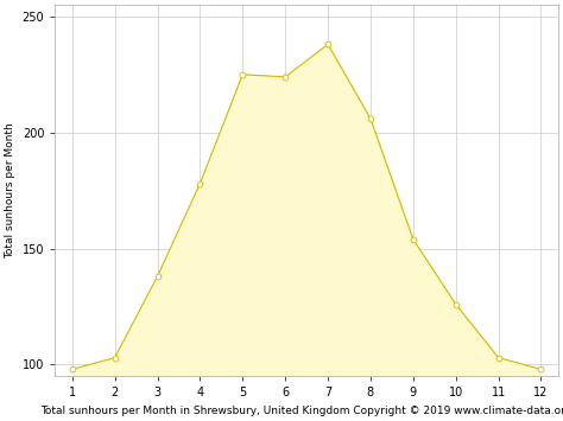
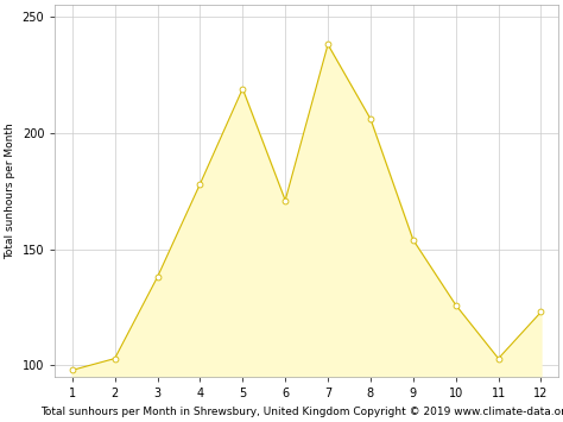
5: 225 -> 219
6: 224 -> 171
12: 98 -> 123
